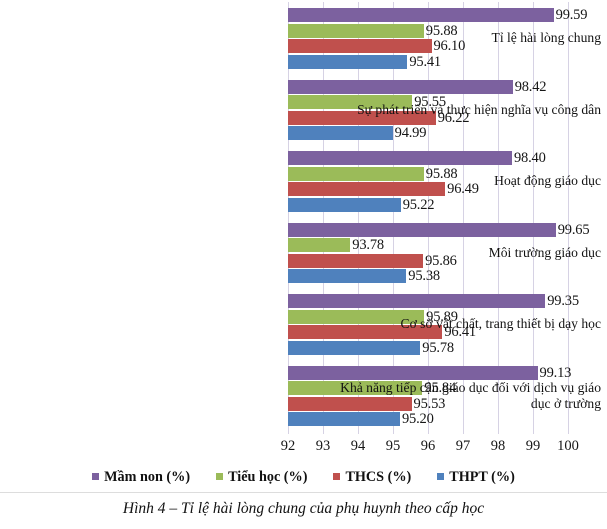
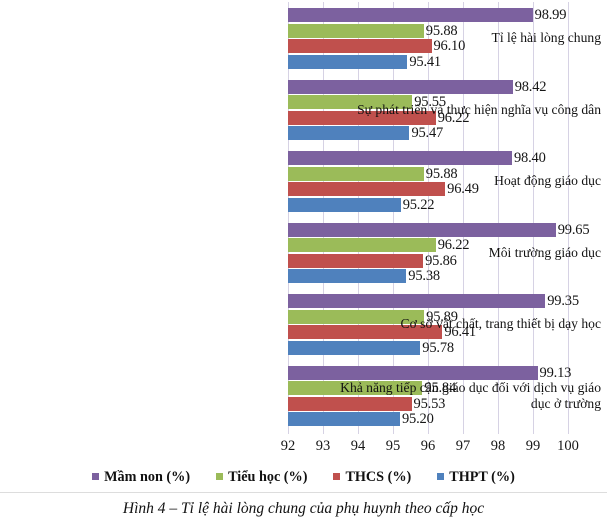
Mầm non (%)/Tỉ lệ hài lòng chung: 99.59 -> 98.99
THPT (%)/Sự phát triển và thực hiện nghĩa vụ công dân: 94.99 -> 95.47
Tiểu học (%)/Môi trường giáo dục: 93.78 -> 96.22
